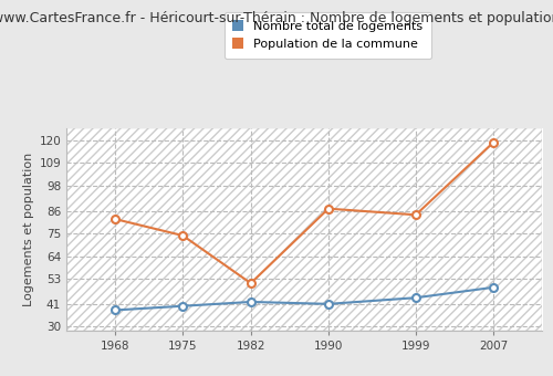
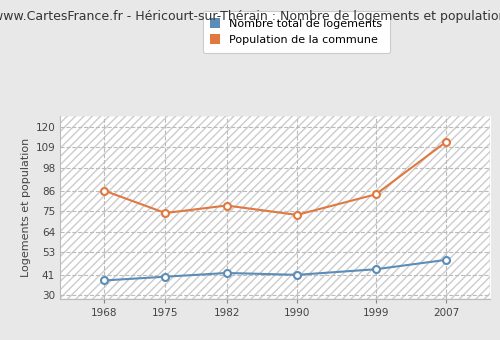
Population de la commune/1968: 82 -> 86
Population de la commune/1982: 51 -> 78
Population de la commune/1990: 87 -> 73
Population de la commune/2007: 119 -> 112
